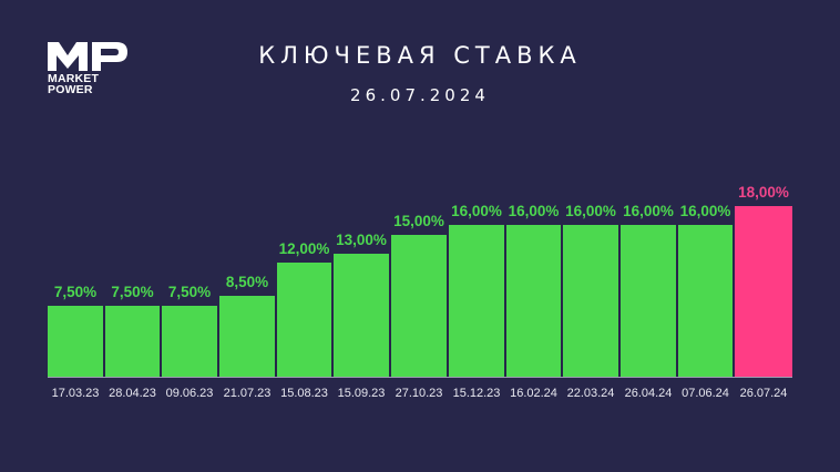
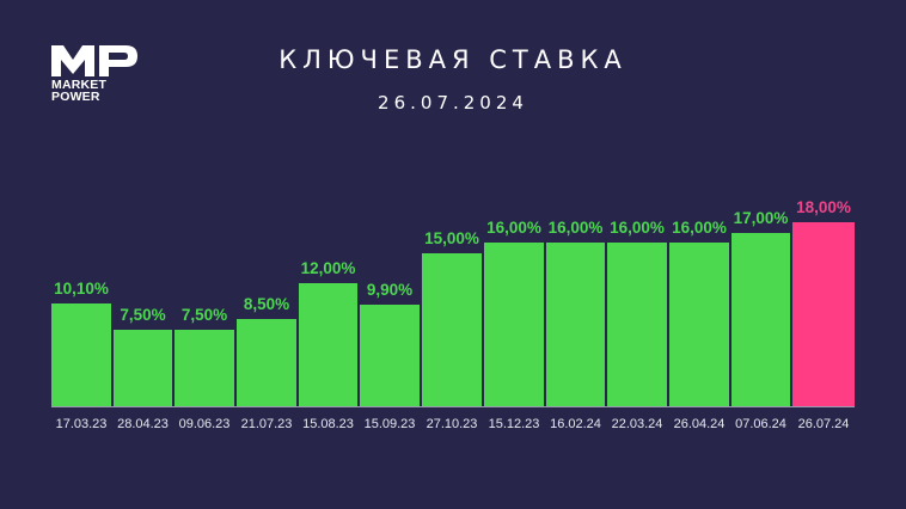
17.03.23: 7,50% -> 10,10%
15.09.23: 13,00% -> 9,90%
07.06.24: 16,00% -> 17,00%
